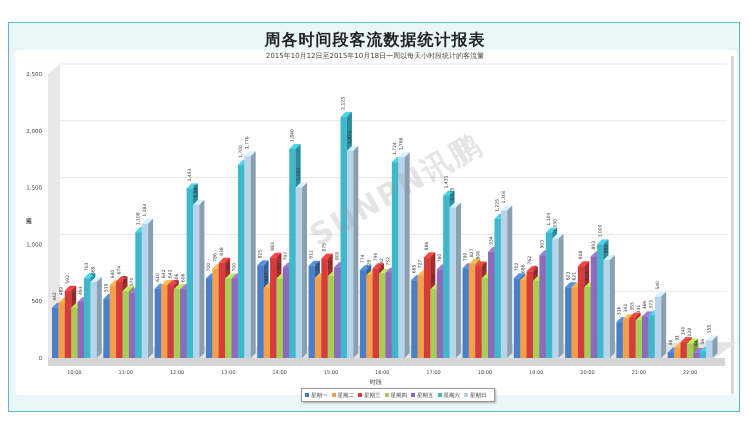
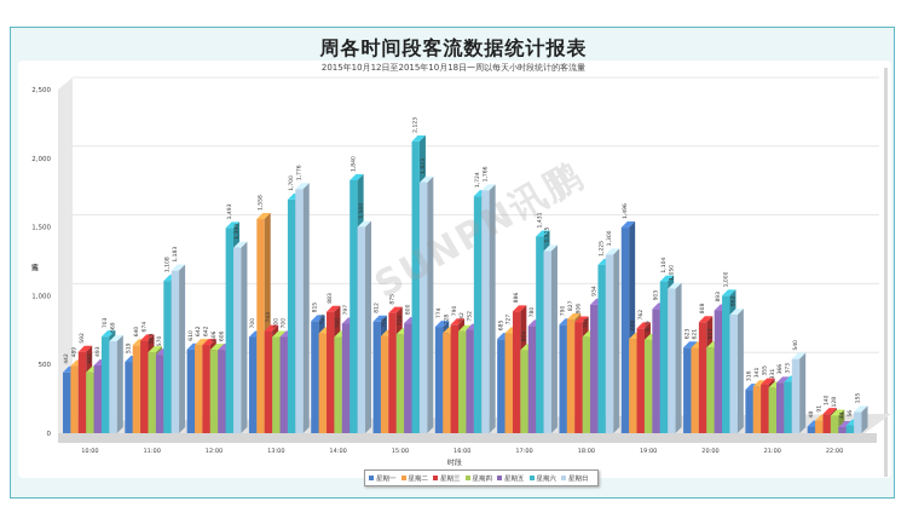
星期二/13:00: 786 -> 1,558
星期三/13:00: 838 -> 743
星期二/14:00: 617 -> 726
星期一/19:00: 702 -> 1,496
